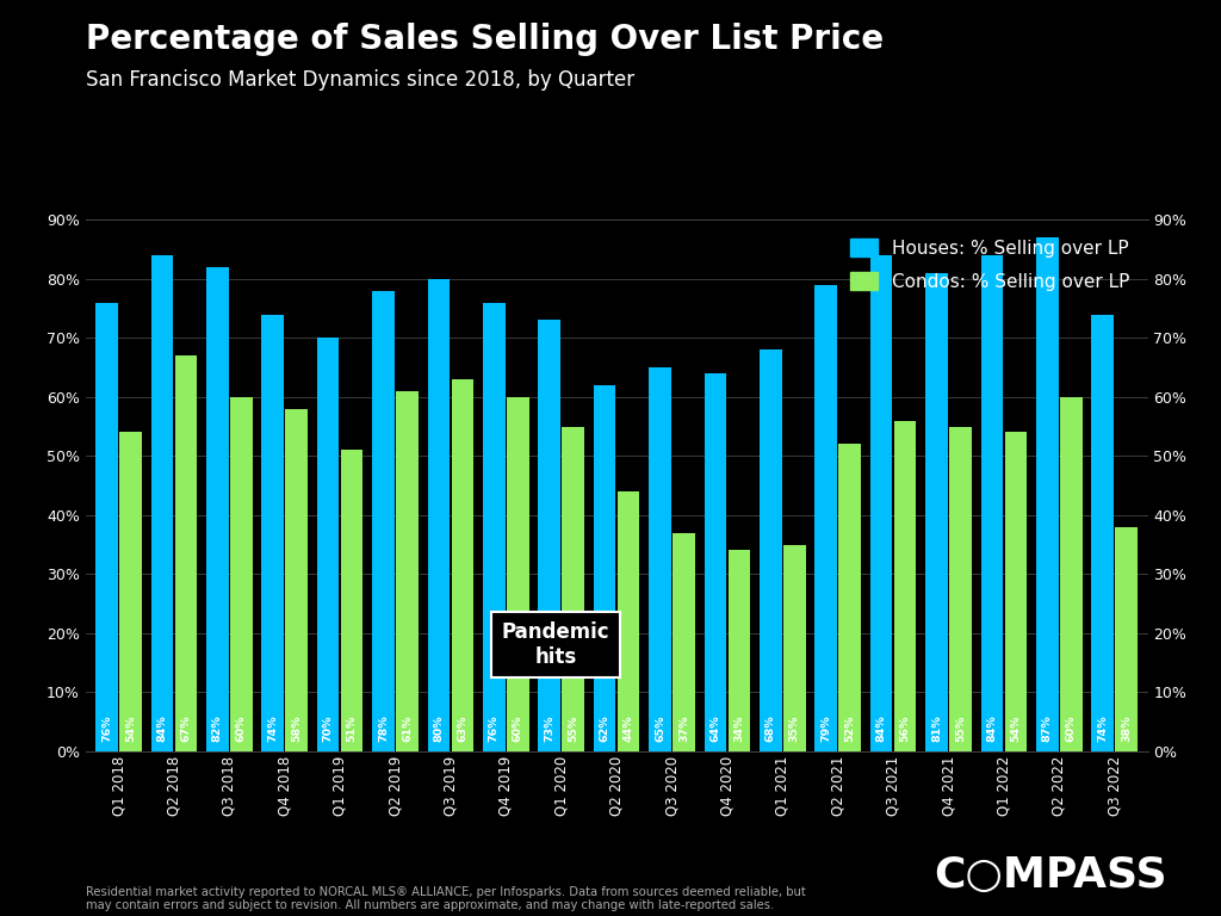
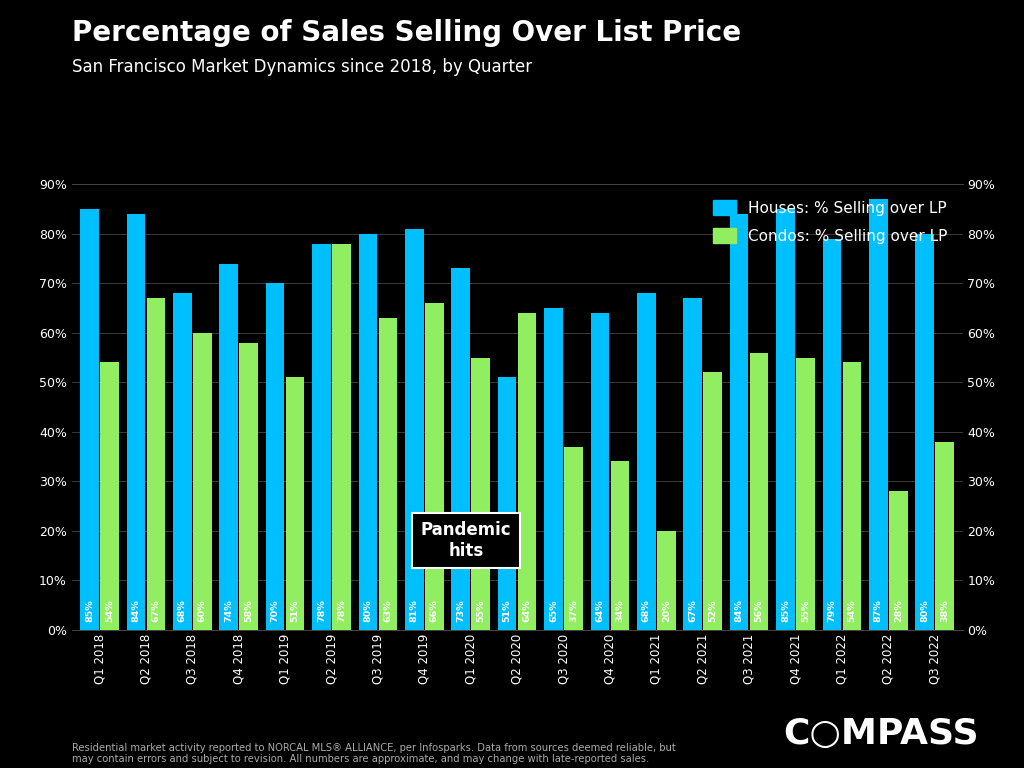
Houses: % Selling over LP/Q1 2018: 76% -> 85%
Houses: % Selling over LP/Q3 2018: 82% -> 68%
Condos: % Selling over LP/Q2 2019: 61% -> 78%
Houses: % Selling over LP/Q4 2019: 76% -> 81%
Condos: % Selling over LP/Q4 2019: 60% -> 66%
Houses: % Selling over LP/Q2 2020: 62% -> 51%
Condos: % Selling over LP/Q2 2020: 44% -> 64%
Condos: % Selling over LP/Q1 2021: 35% -> 20%
Houses: % Selling over LP/Q2 2021: 79% -> 67%
Houses: % Selling over LP/Q4 2021: 81% -> 85%
Houses: % Selling over LP/Q1 2022: 84% -> 79%
Condos: % Selling over LP/Q2 2022: 60% -> 28%
Houses: % Selling over LP/Q3 2022: 74% -> 80%
